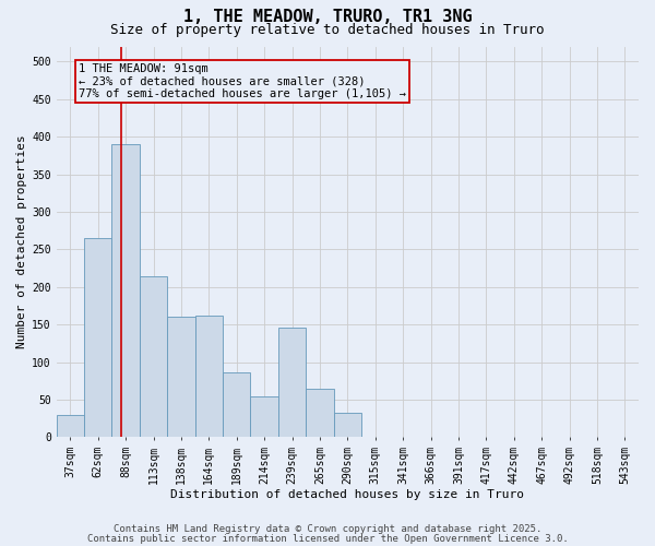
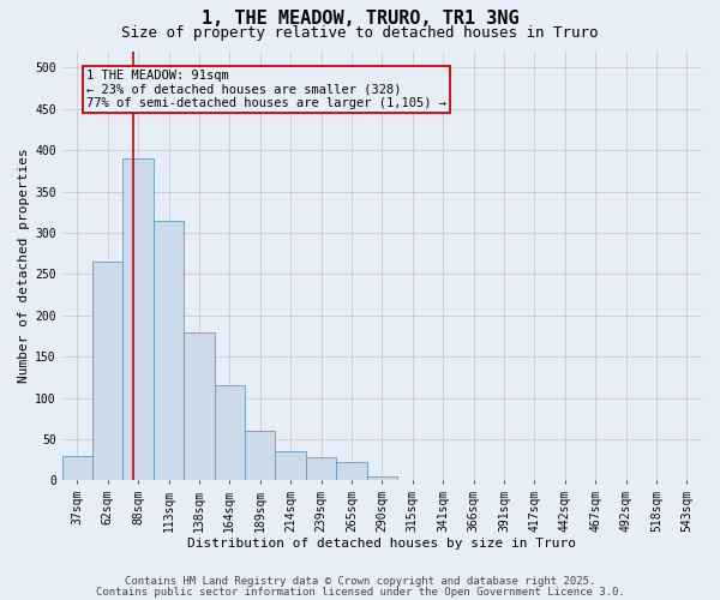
113sqm: 214 -> 315
138sqm: 160 -> 180
164sqm: 162 -> 115
189sqm: 86 -> 60
214sqm: 54 -> 35
239sqm: 146 -> 28
265sqm: 64 -> 22
290sqm: 32 -> 5
